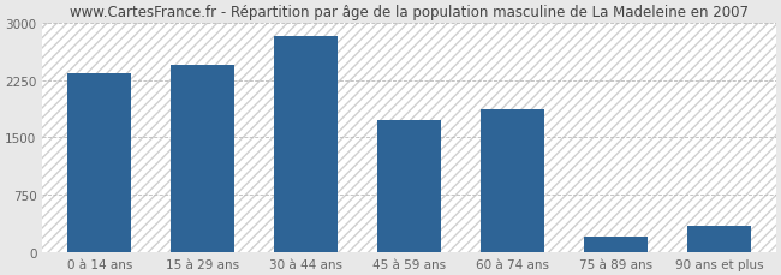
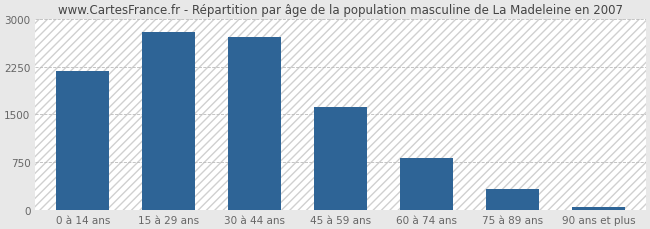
0 à 14 ans: 2340 -> 2180
15 à 29 ans: 2440 -> 2790
30 à 44 ans: 2820 -> 2710
45 à 59 ans: 1720 -> 1610
60 à 74 ans: 1860 -> 820
75 à 89 ans: 200 -> 320
90 ans et plus: 340 -> 50
